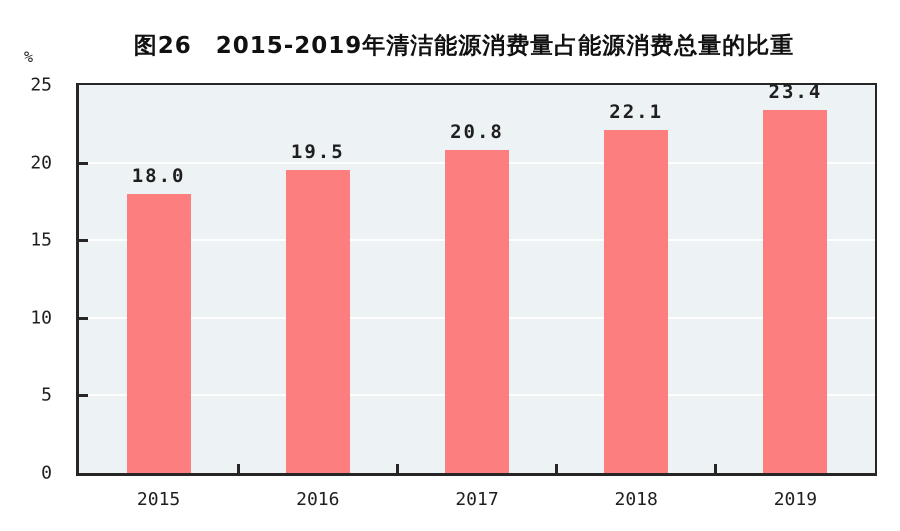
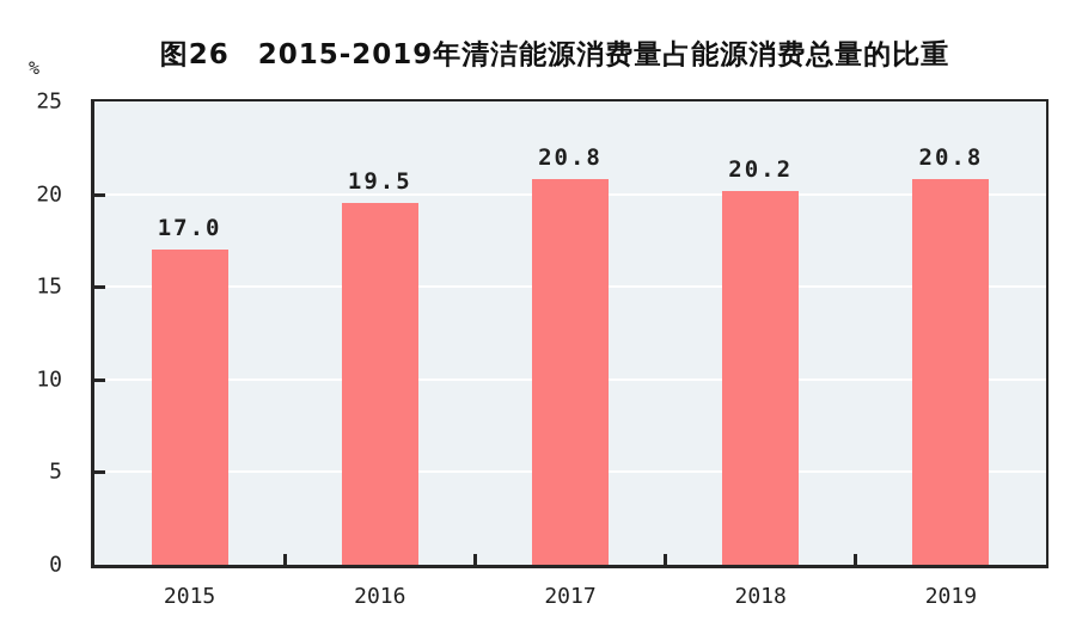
2015: 18.0 -> 17.0
2018: 22.1 -> 20.2
2019: 23.4 -> 20.8
